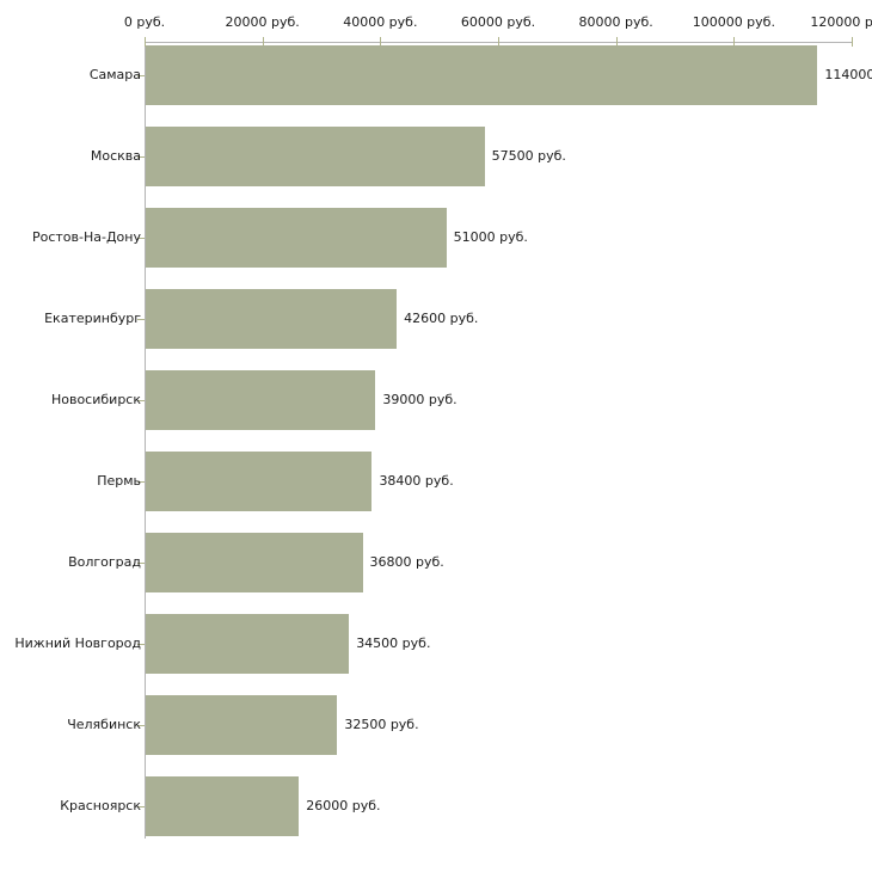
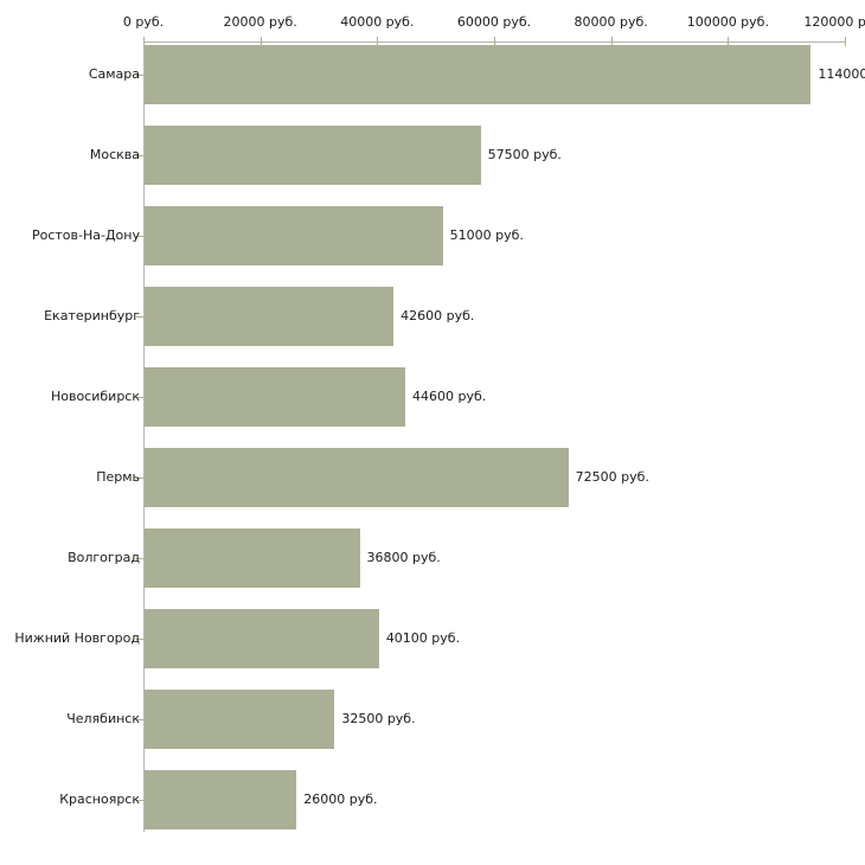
Новосибирск: 39000 -> 44600
Пермь: 38400 -> 72500
Нижний Новгород: 34500 -> 40100
